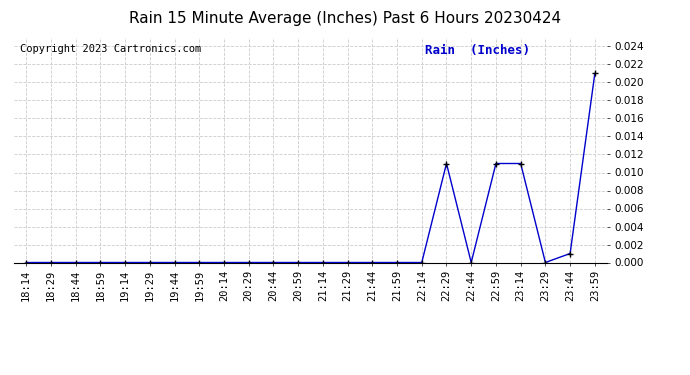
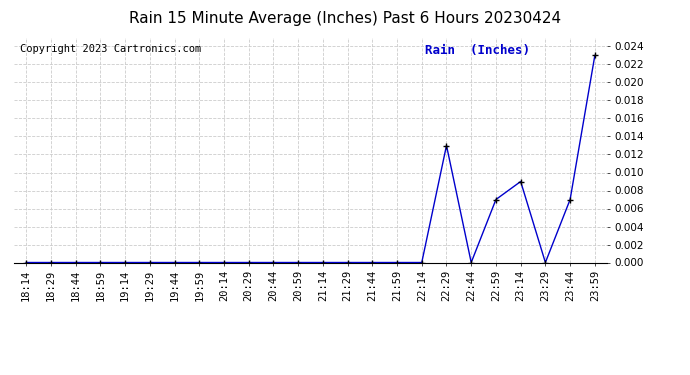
22:29: 0.011 -> 0.013
22:59: 0.011 -> 0.007
23:14: 0.011 -> 0.009
23:44: 0.001 -> 0.007
23:59: 0.021 -> 0.023
